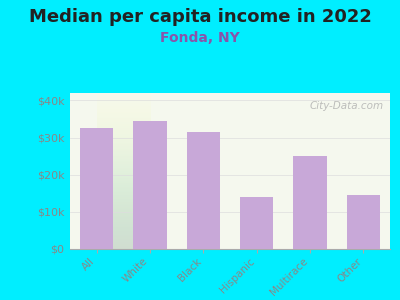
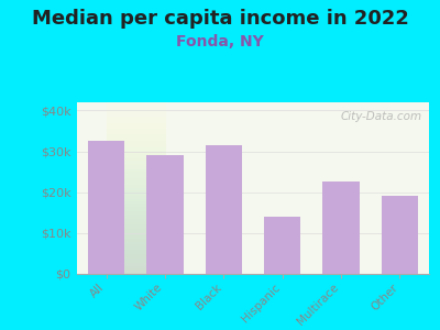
White: $34.5k -> $29.0k
Multirace: $25.0k -> $22.5k
Other: $14.5k -> $19.0k
